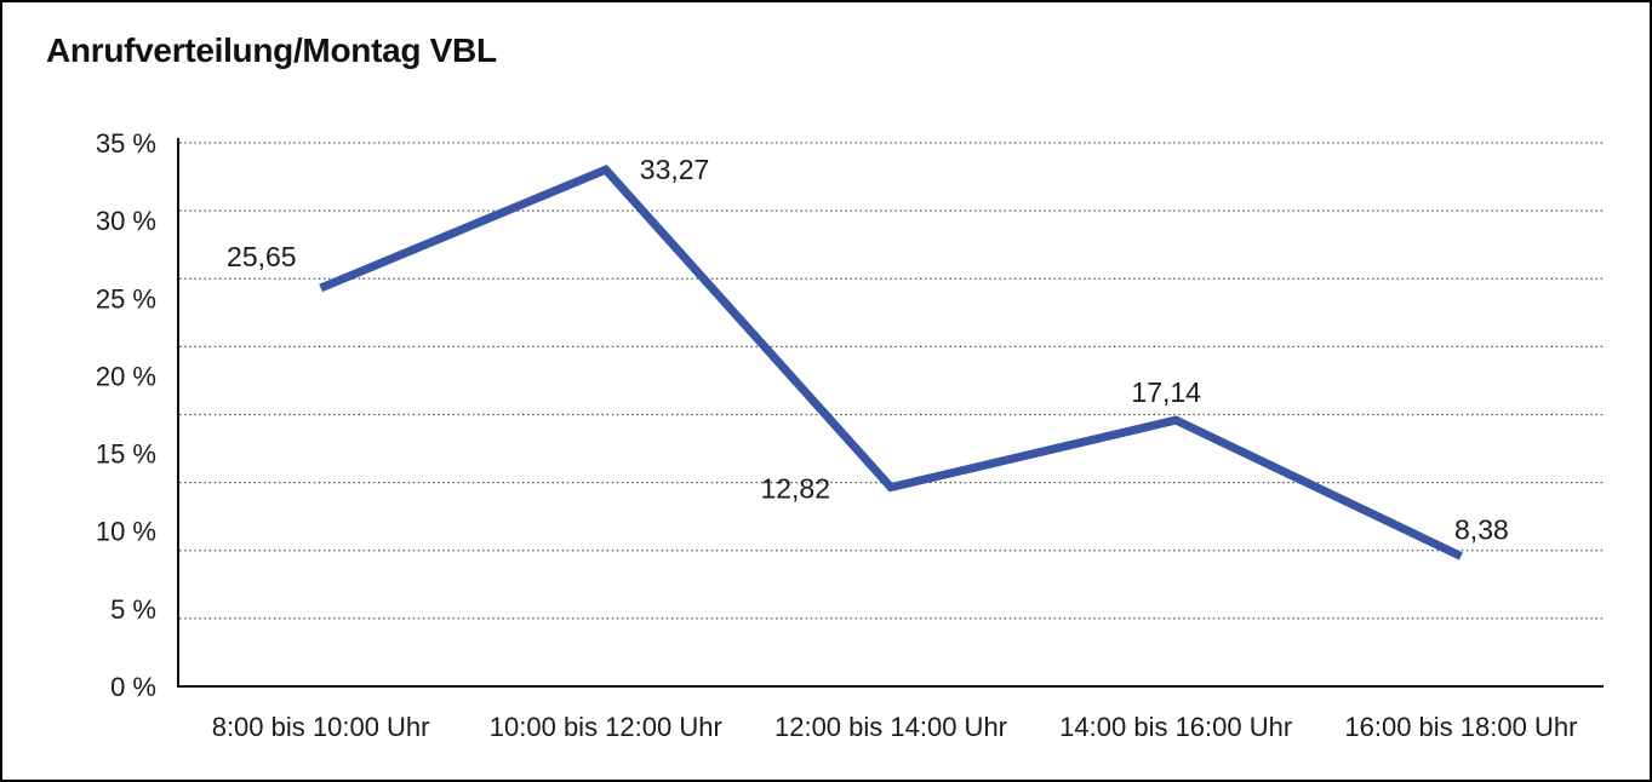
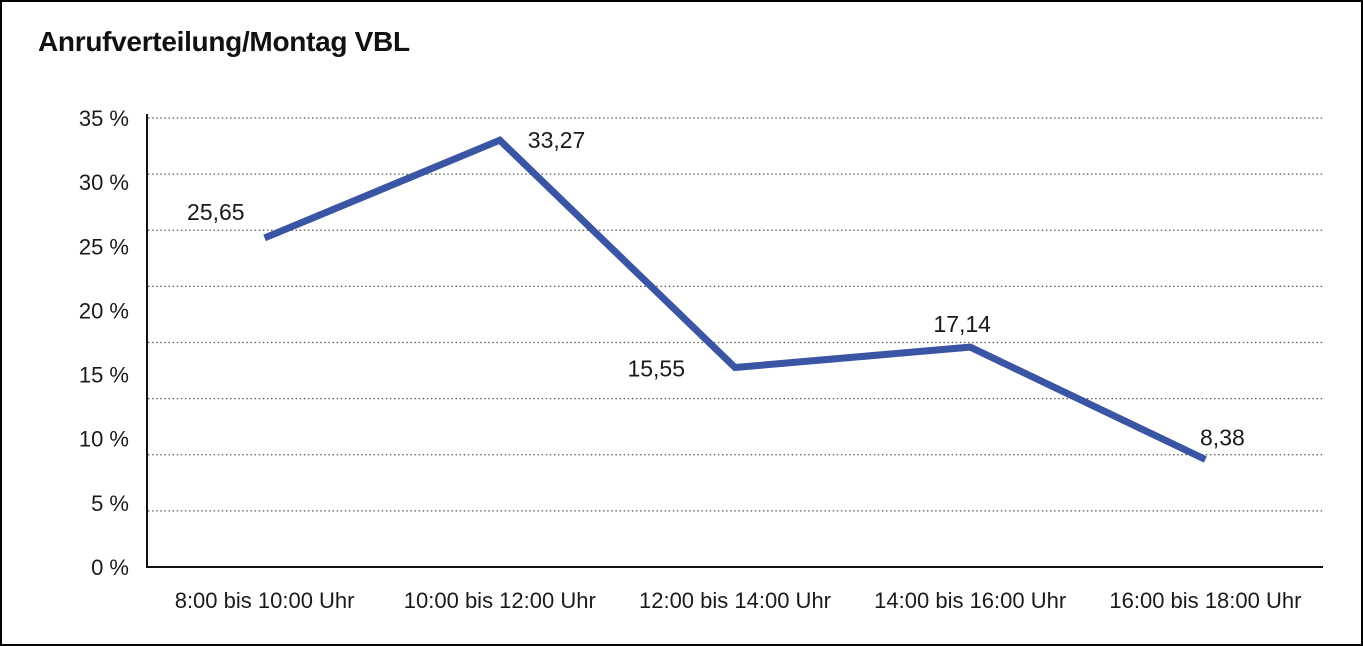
12:00 bis 14:00 Uhr: 12,82 -> 15,55
